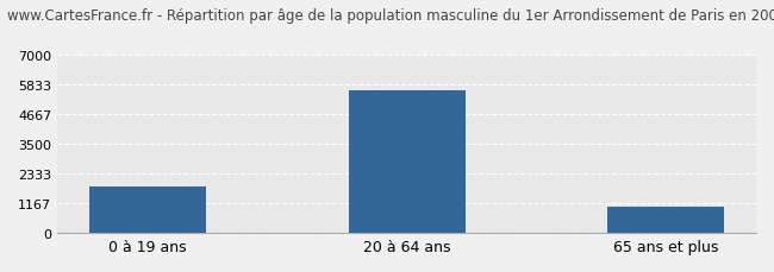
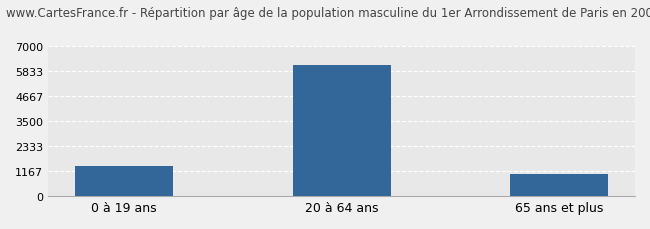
0 à 19 ans: 1800 -> 1400
20 à 64 ans: 5600 -> 6100
